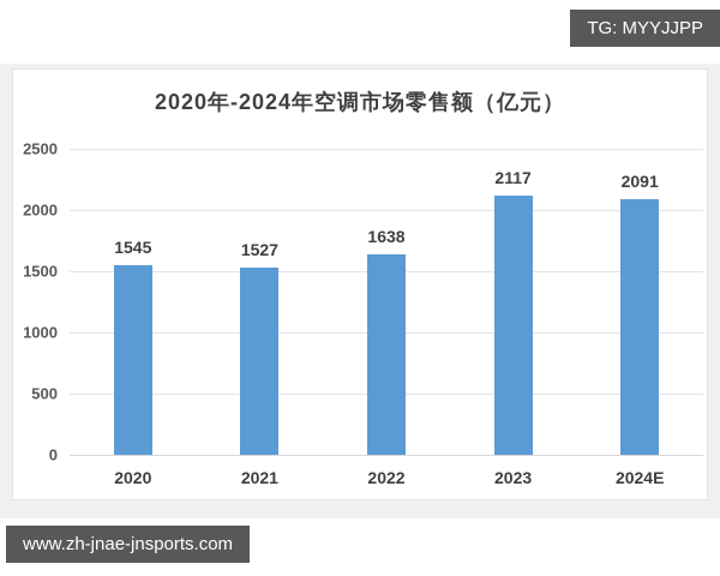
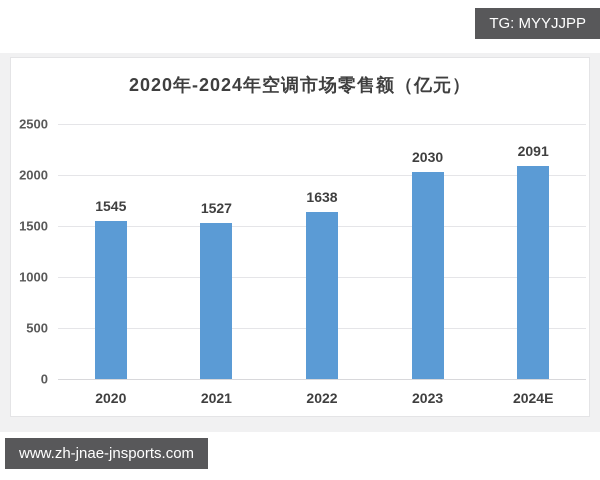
2023: 2117 -> 2030
